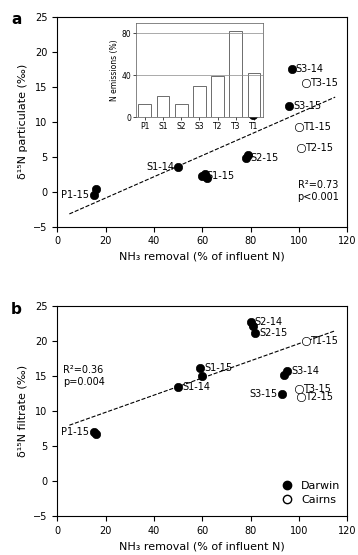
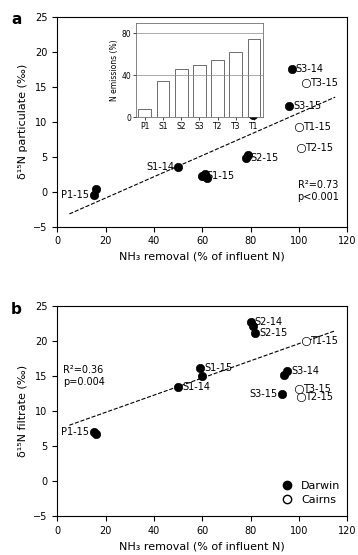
P1: 13 -> 8
S1: 20 -> 35
S2: 13 -> 46
S3: 30 -> 50
T2: 39 -> 55
T3: 82 -> 62
T1: 42 -> 75
